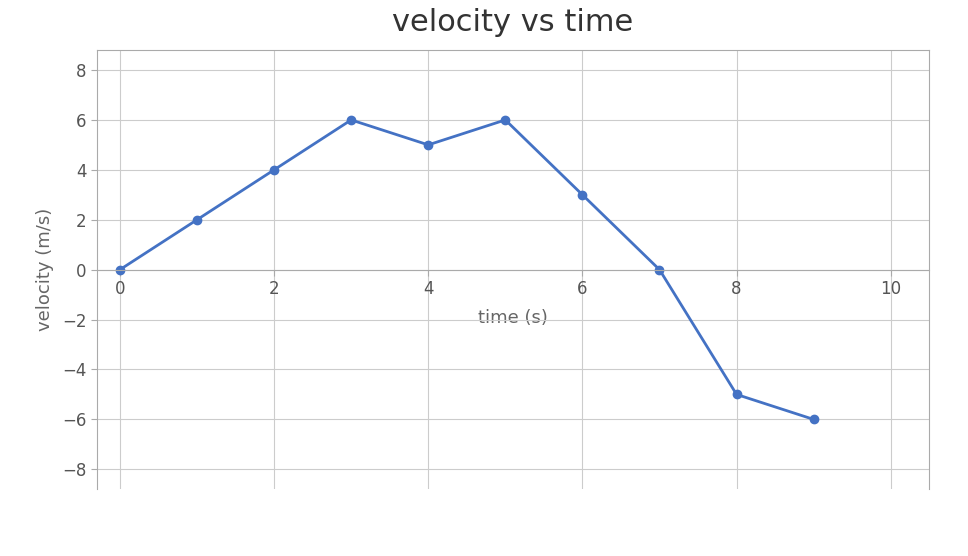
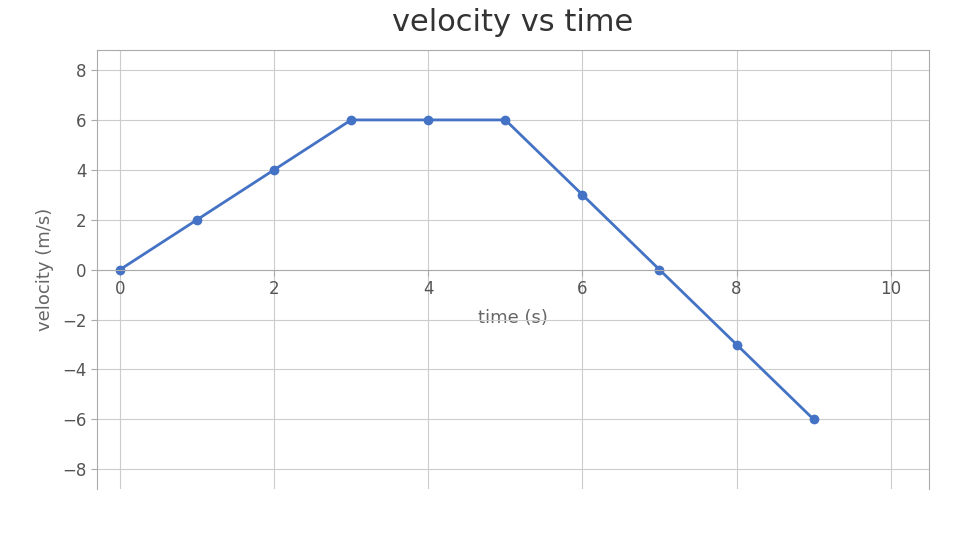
4: 5 -> 6
8: -5 -> -3
